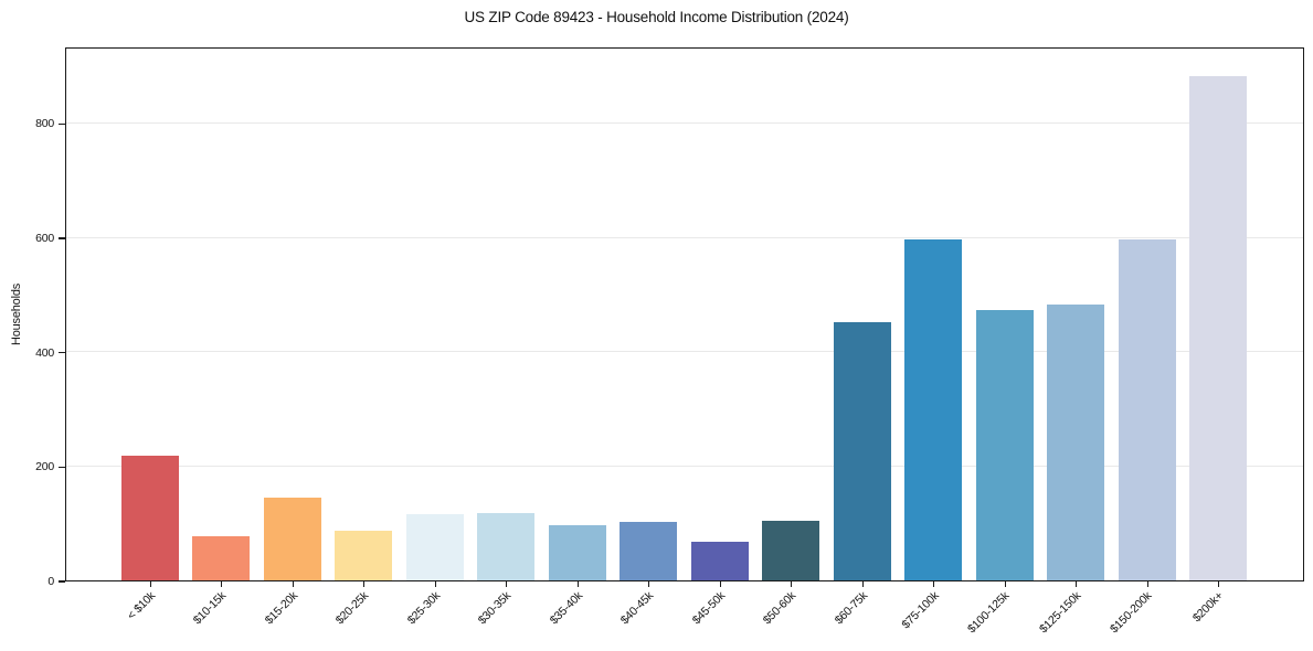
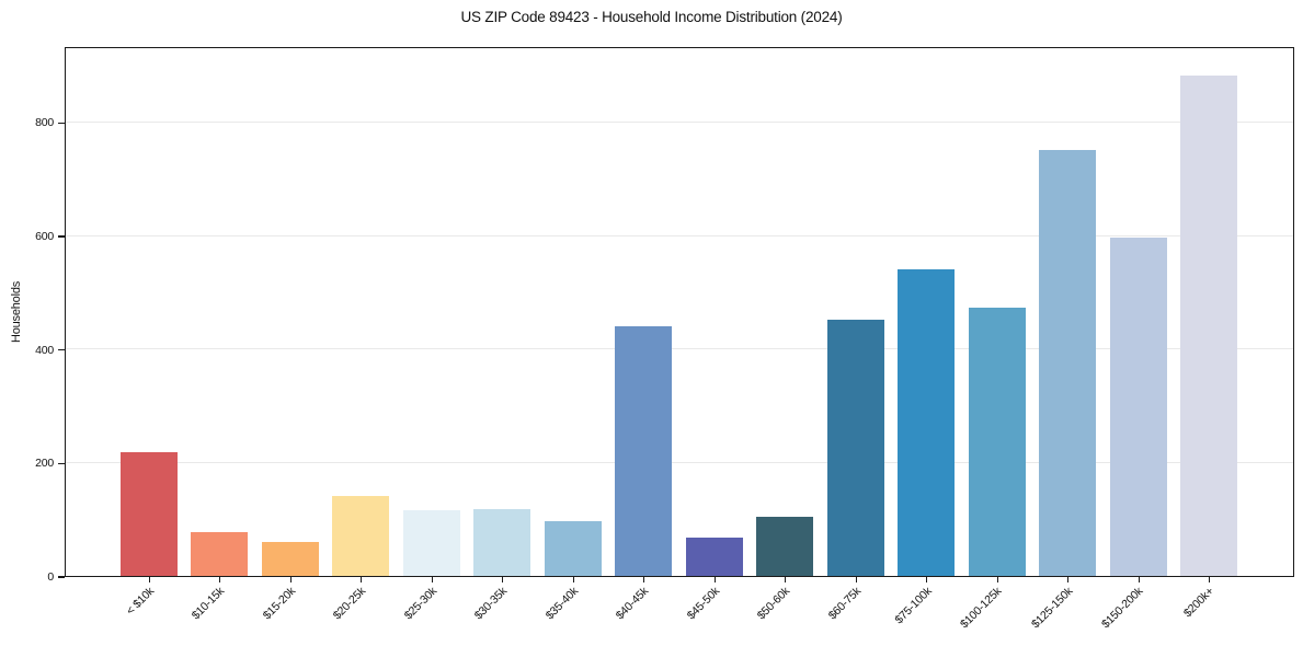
$15-20k: 140 -> 60
$20-25k: 90 -> 140
$40-45k: 100 -> 440
$75-100k: 600 -> 540
$125-150k: 480 -> 750
